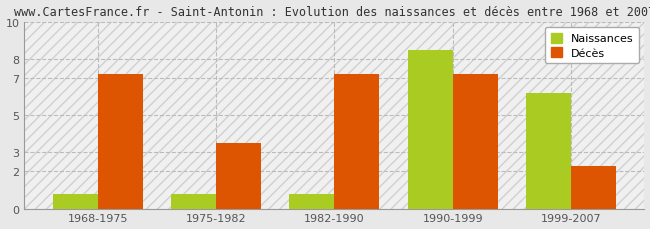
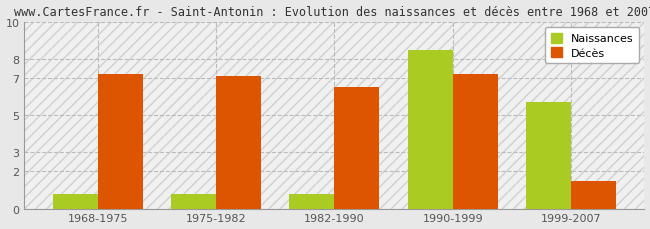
Décès/1975-1982: 3.5 -> 7.1
Décès/1982-1990: 7.2 -> 6.5
Naissances/1999-2007: 6.2 -> 5.7
Décès/1999-2007: 2.3 -> 1.5
